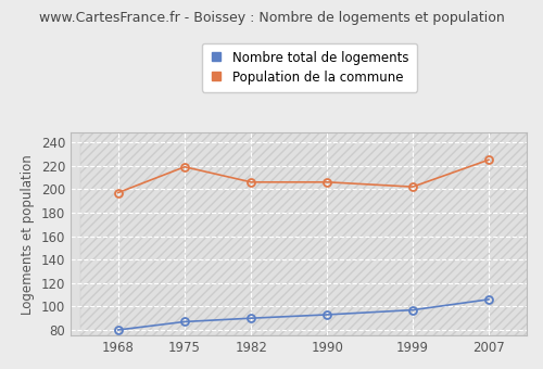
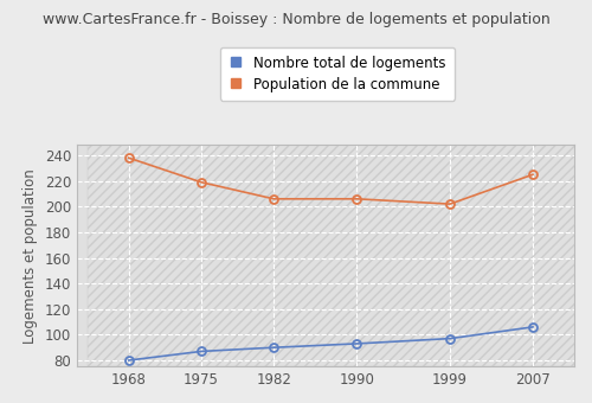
Population de la commune/1968: 197 -> 238
